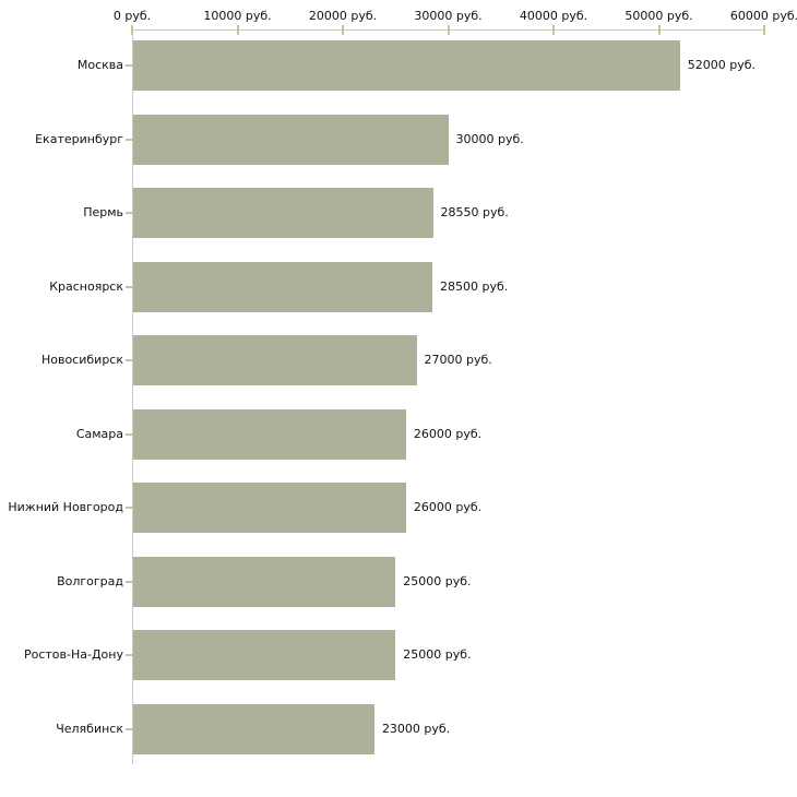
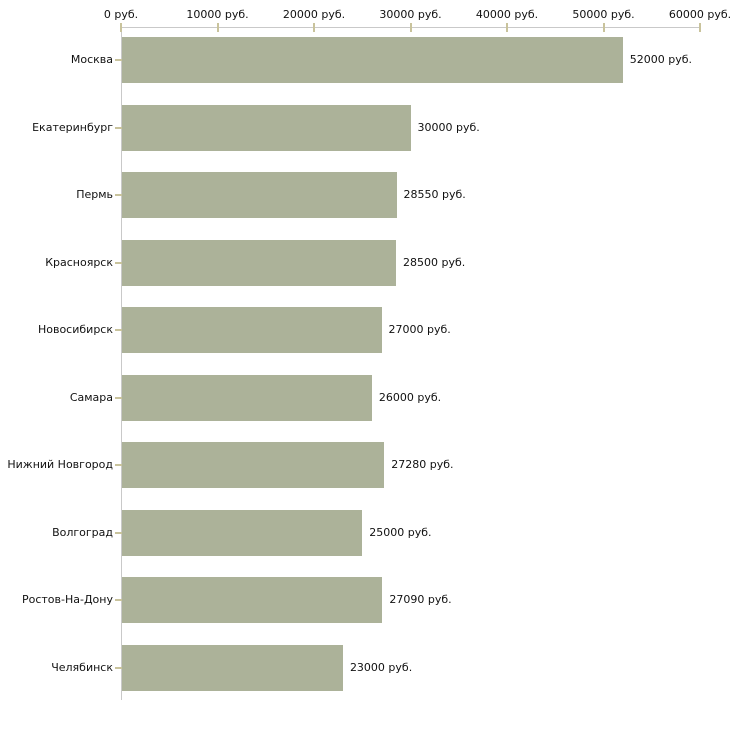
Нижний Новгород: 26000 -> 27280
Ростов-На-Дону: 25000 -> 27090
